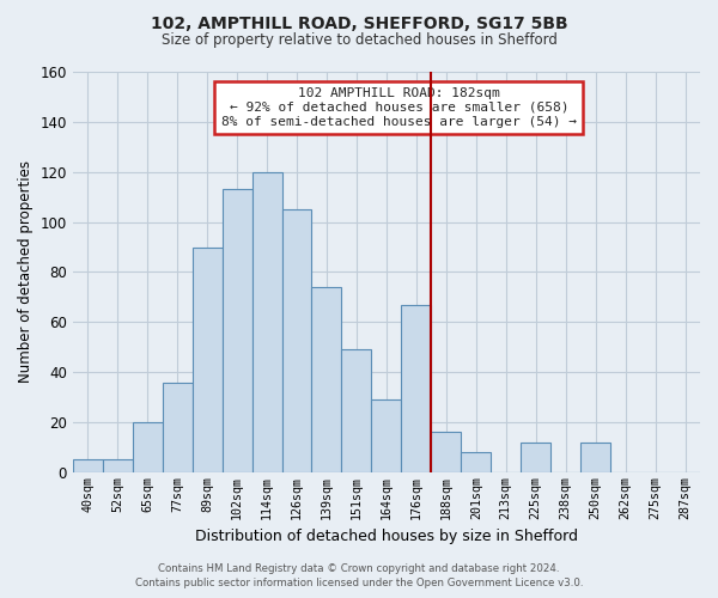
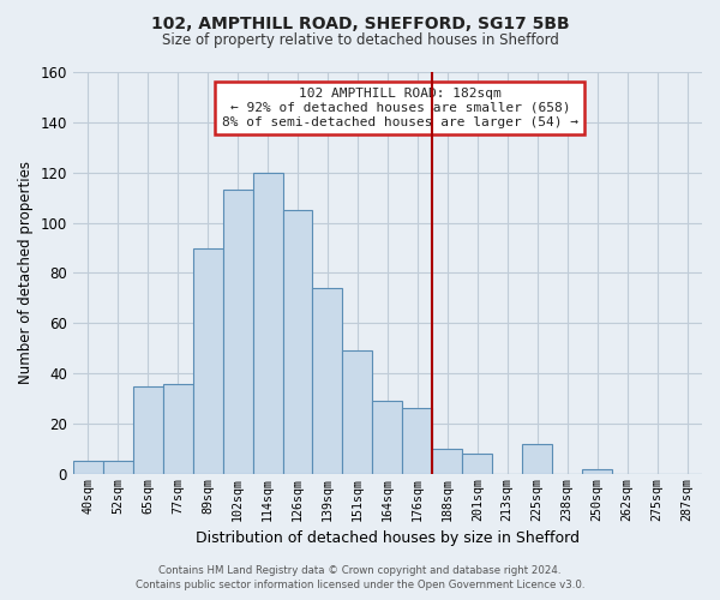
65sqm: 20 -> 35
176sqm: 67 -> 26
188sqm: 16 -> 10
250sqm: 12 -> 2
